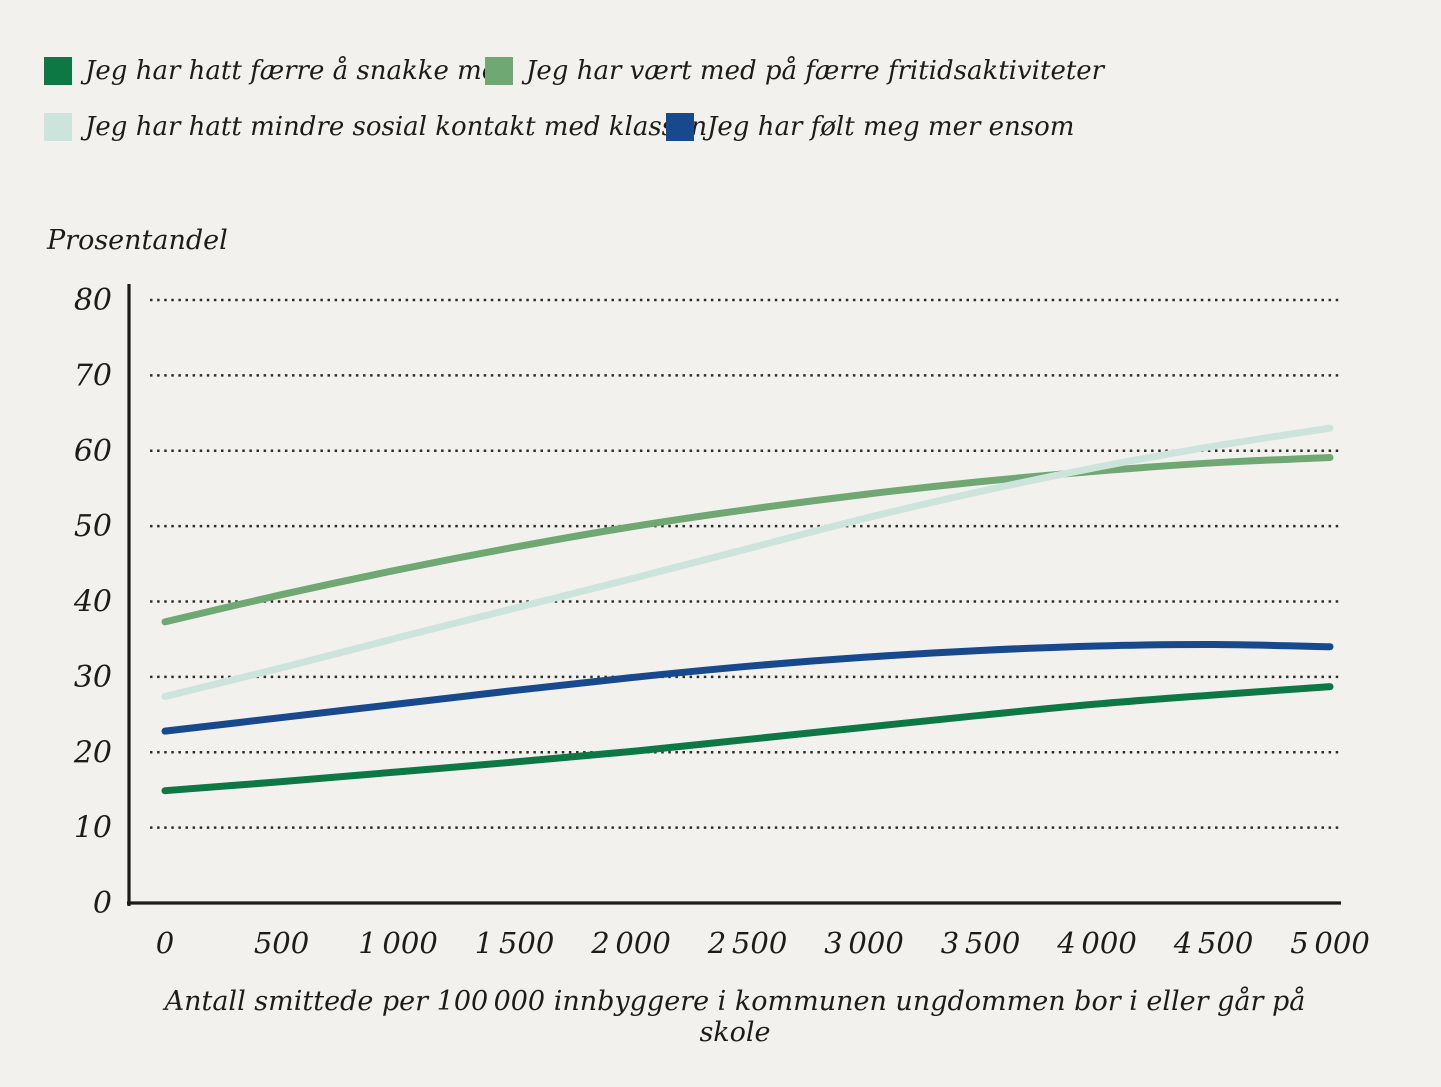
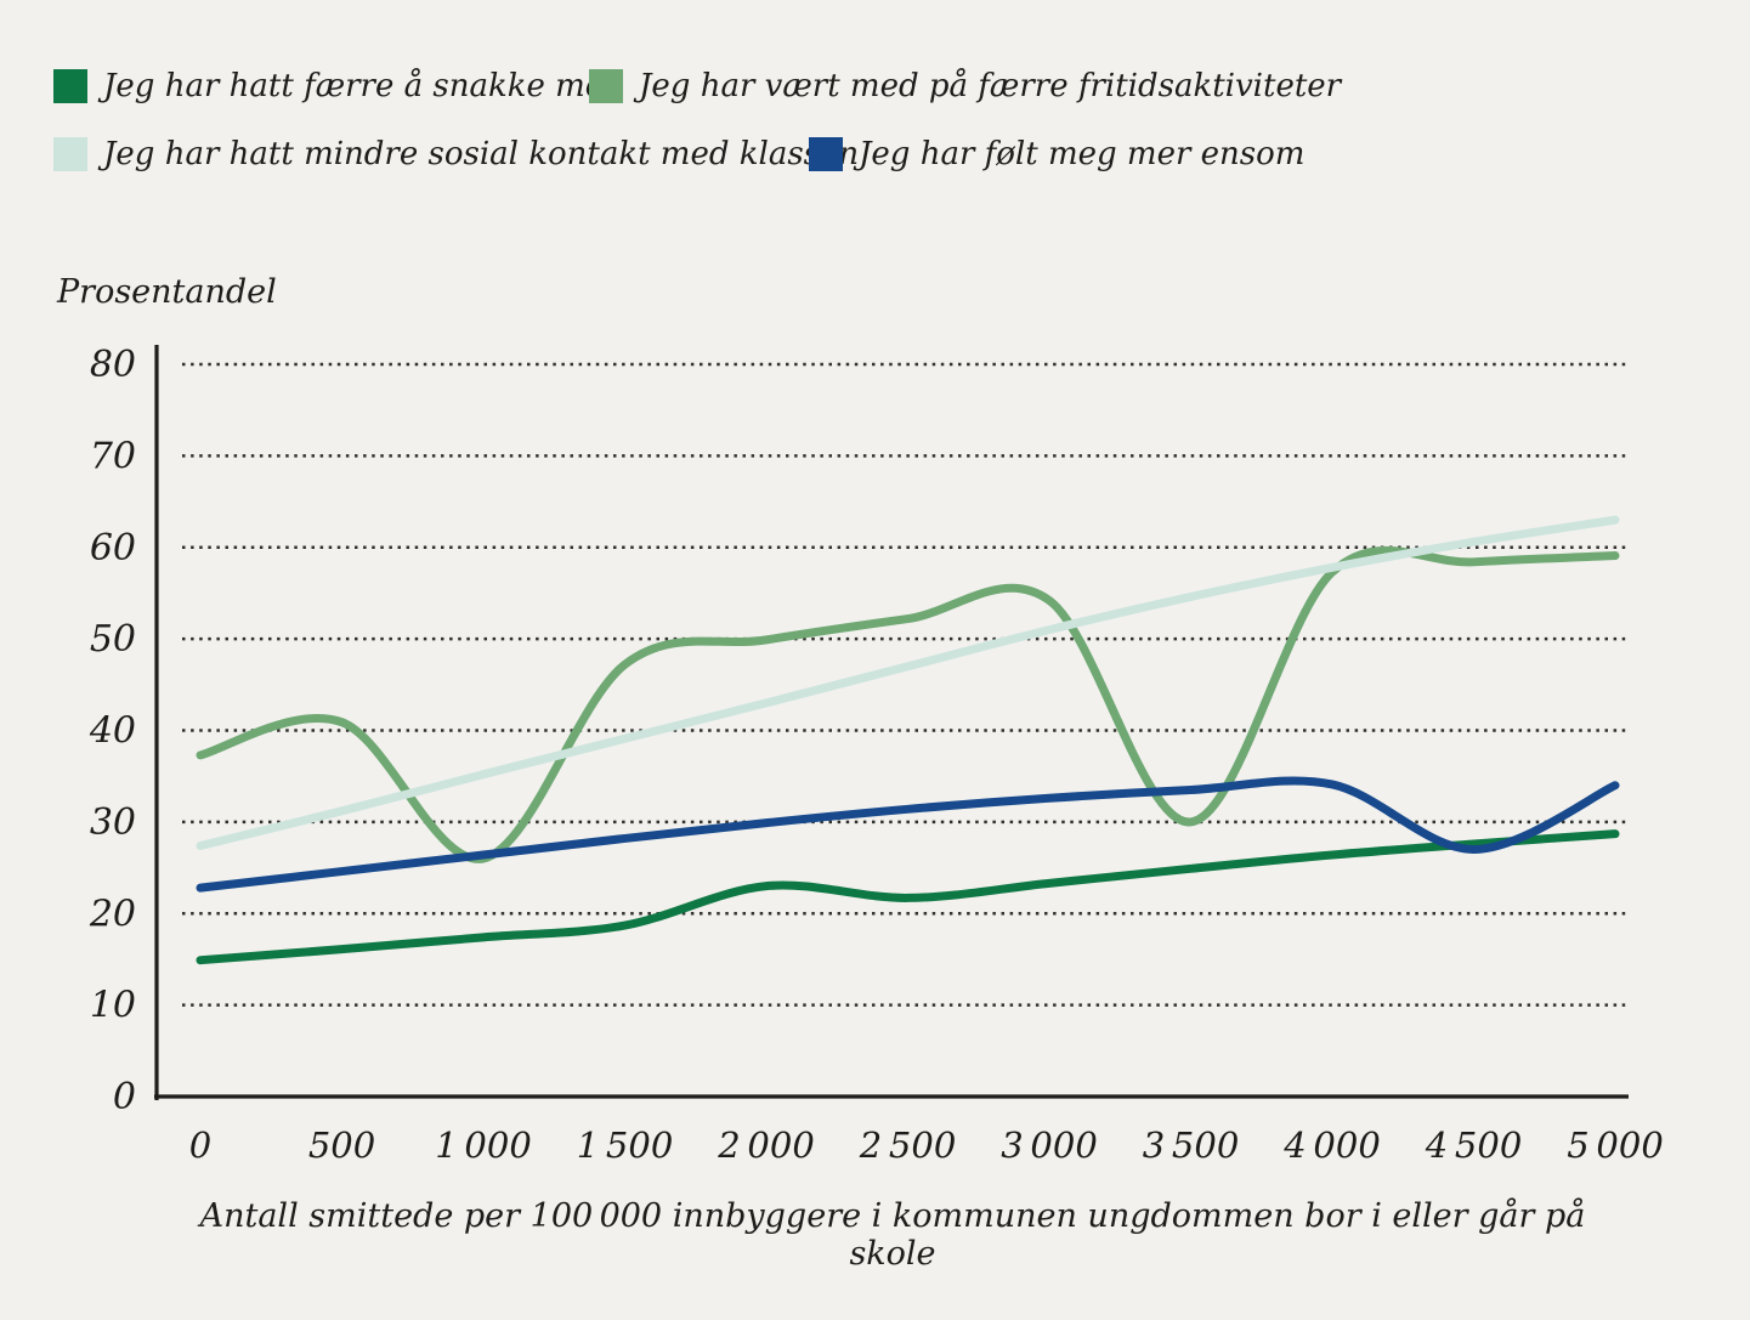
Jeg har vært med på færre fritidsaktiviteter/1000: 44 -> 26
Jeg har hatt færre å snakke med/2000: 20 -> 23
Jeg har vært med på færre fritidsaktiviteter/3500: 56 -> 30
Jeg har følt meg mer ensom/4500: 34 -> 27
